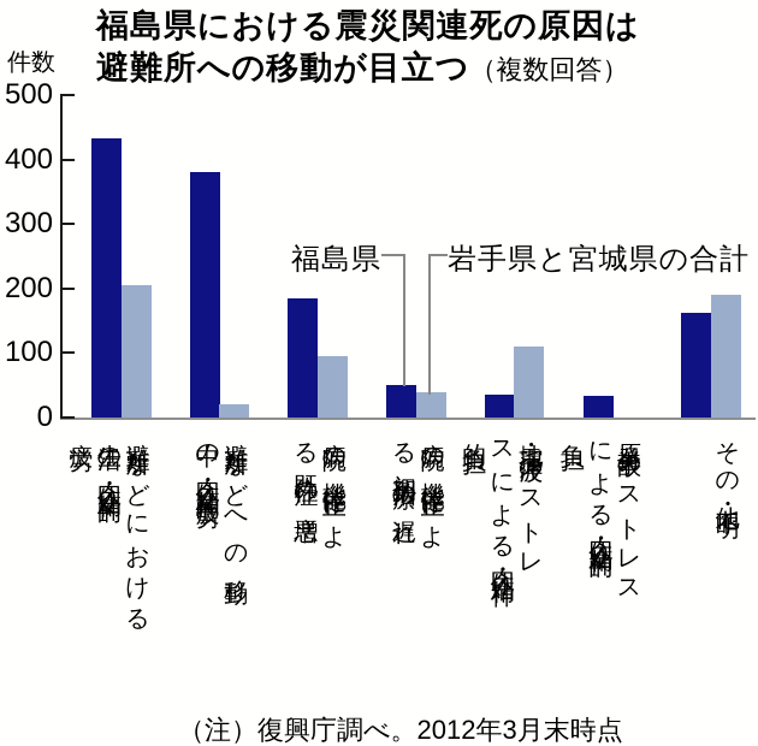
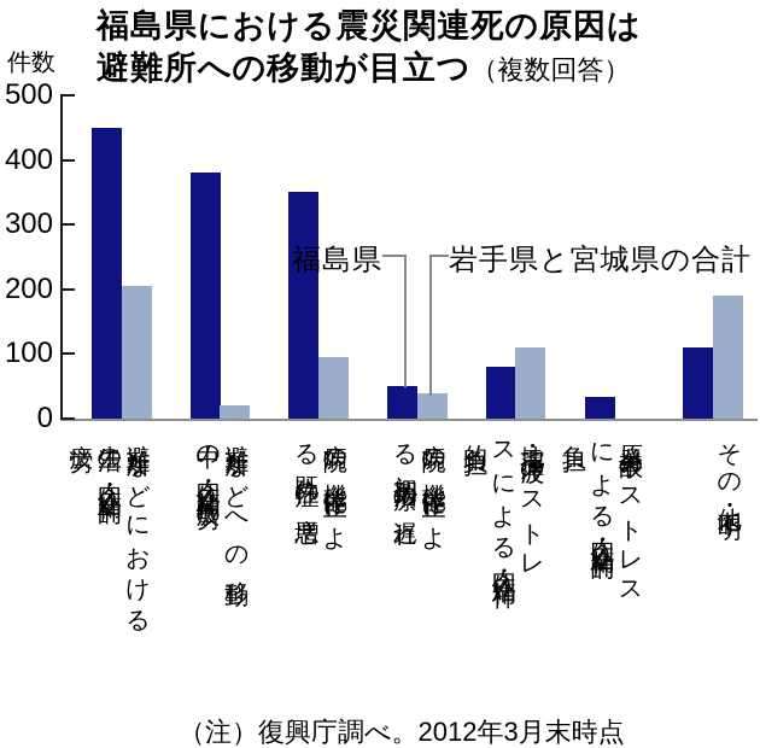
福島県/避難所などにおける生活の肉体・精神的疲労: 430 -> 450
福島県/病院の機能停止による既往症の増悪: 180 -> 350
福島県/地震・津波のストレスによる肉体・精神的負担: 40 -> 80
福島県/その他・不明: 160 -> 110
